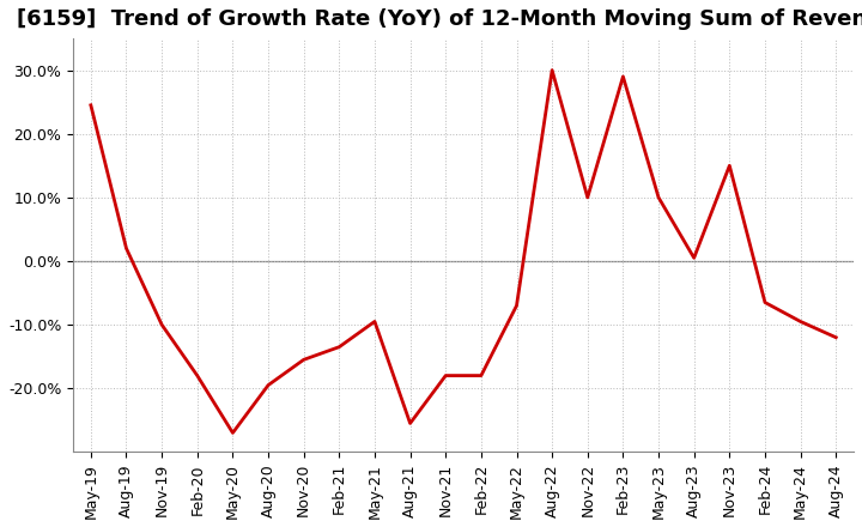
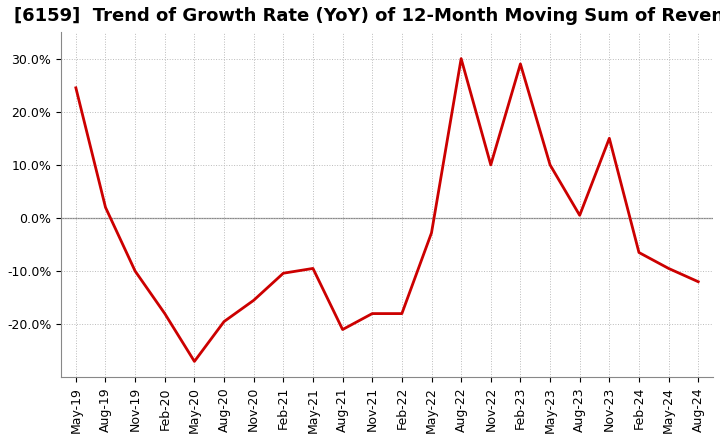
Feb-21: -13.5% -> -10.4%
Aug-21: -25.5% -> -21.0%
May-22: -7.0% -> -2.8%
